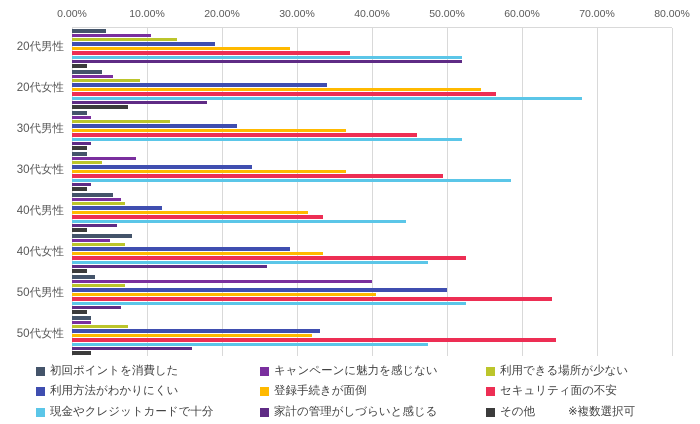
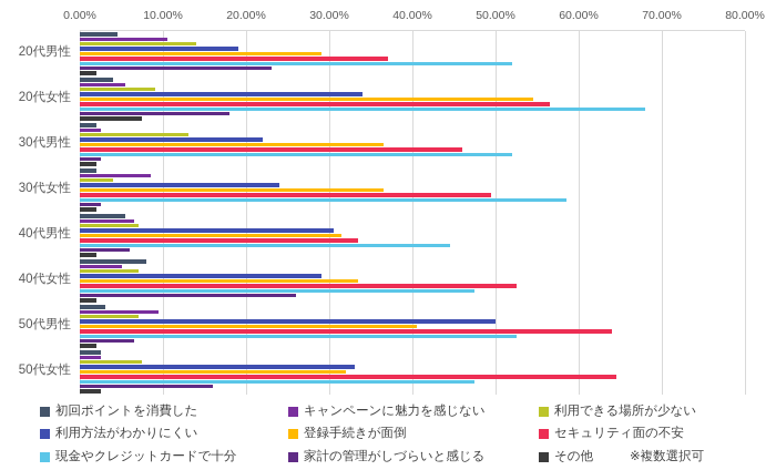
家計の管理がしづらいと感じる/20代男性: 52% -> 23%
利用方法がわかりにくい/40代男性: 12% -> 30%
キャンペーンに魅力を感じない/50代男性: 40% -> 10%
